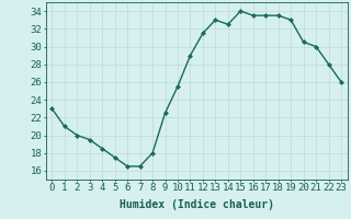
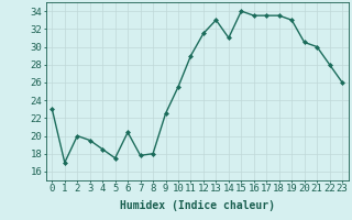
1: 21.0 -> 17.0
6: 16.5 -> 20.4
7: 16.5 -> 17.8
14: 32.5 -> 31.0
